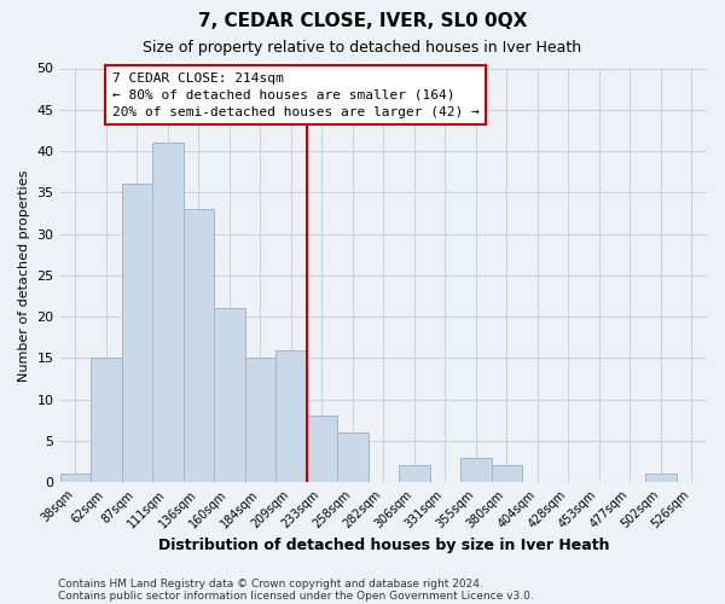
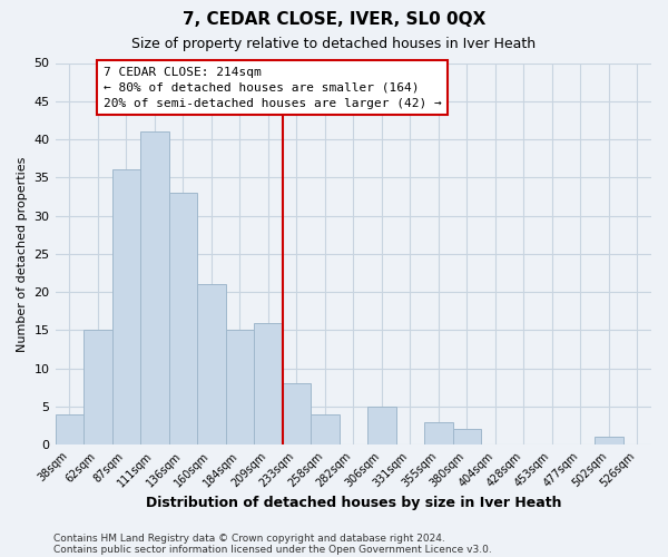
38sqm: 1 -> 4
258sqm: 6 -> 4
306sqm: 2 -> 5
